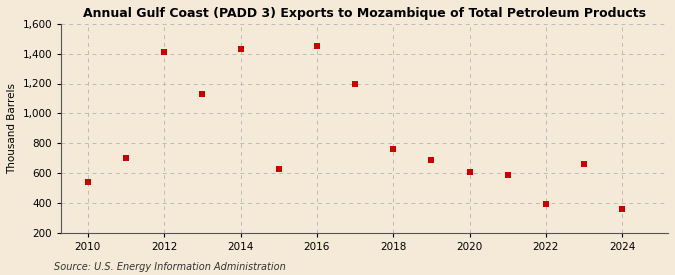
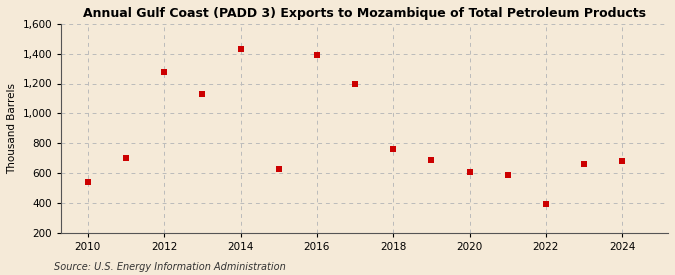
2012: 1,410 -> 1,280
2016: 1,450 -> 1,390
2024: 360 -> 680
